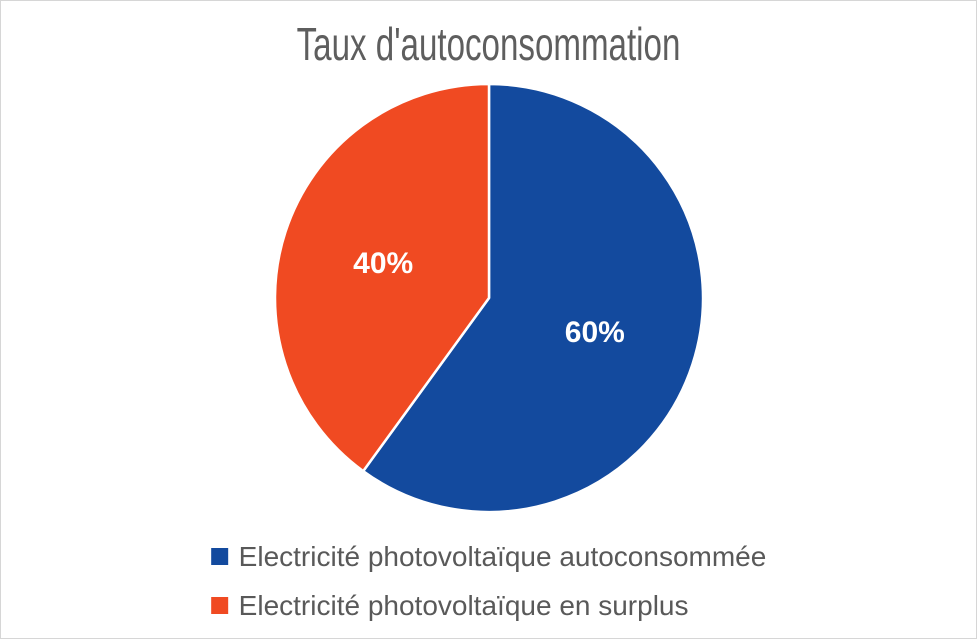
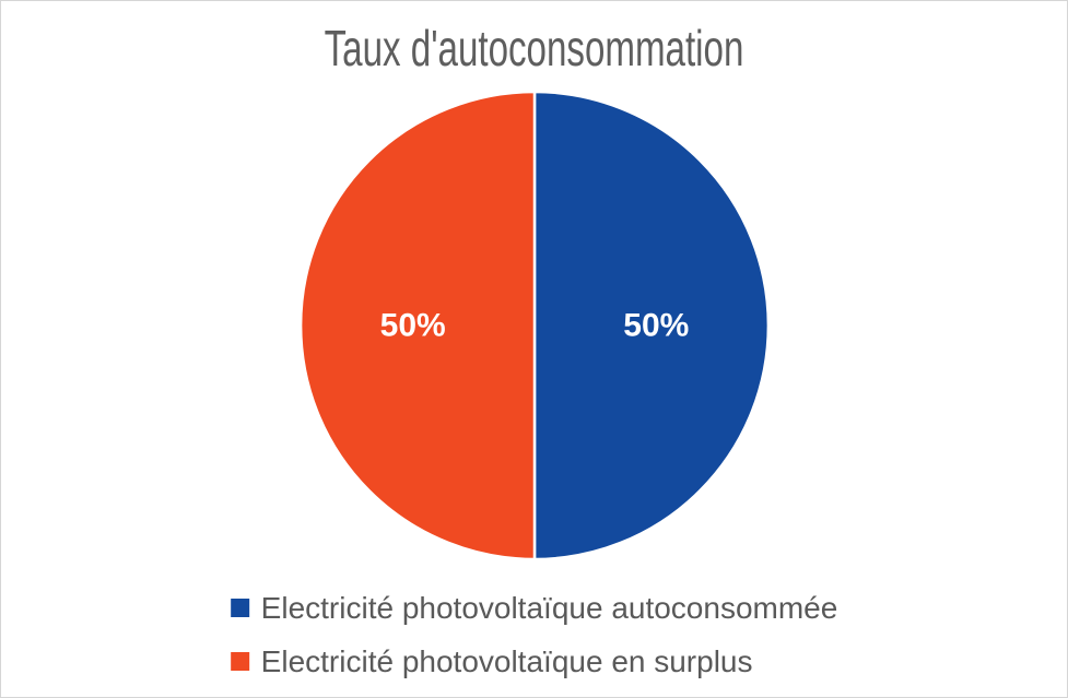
Electricité photovoltaïque autoconsommée: 60% -> 50%
Electricité photovoltaïque en surplus: 40% -> 50%
